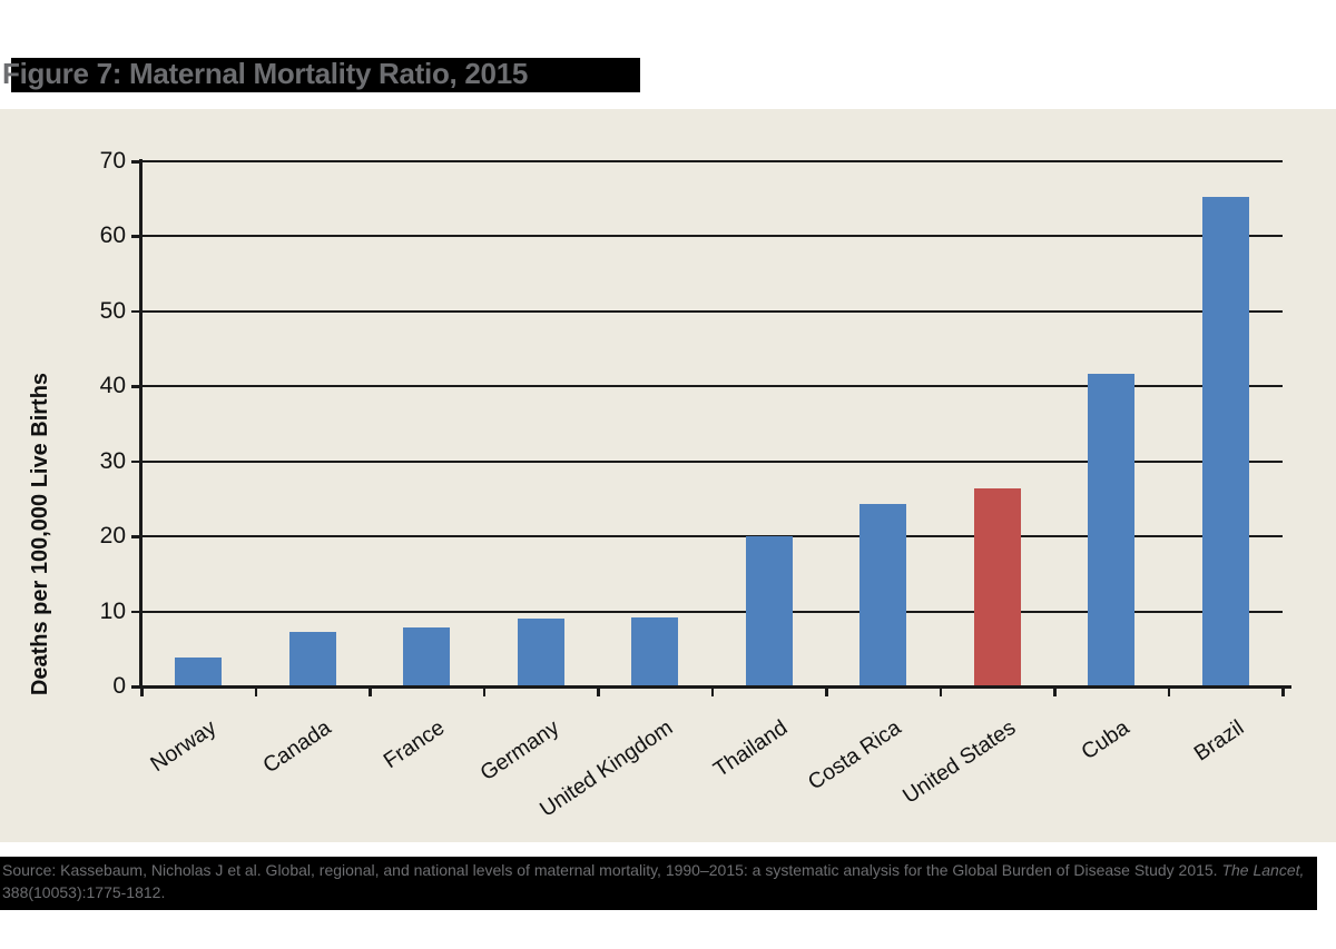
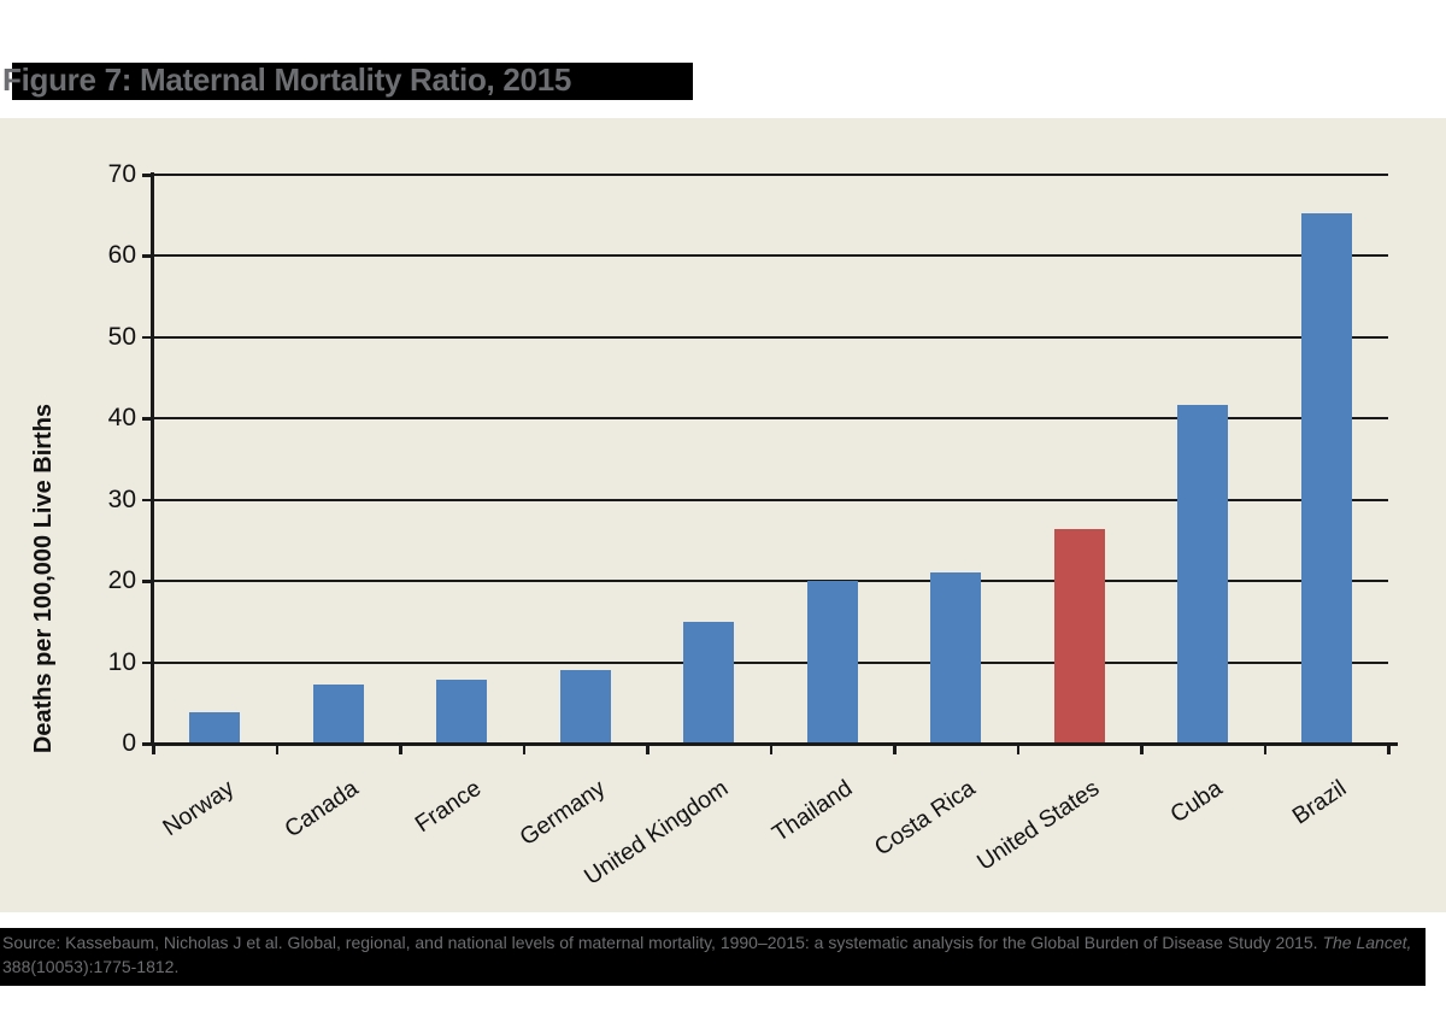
United Kingdom: 9 -> 15
Costa Rica: 24 -> 21
